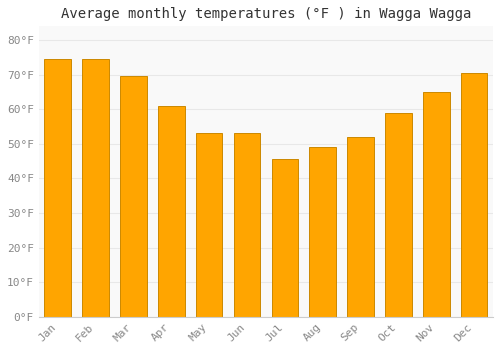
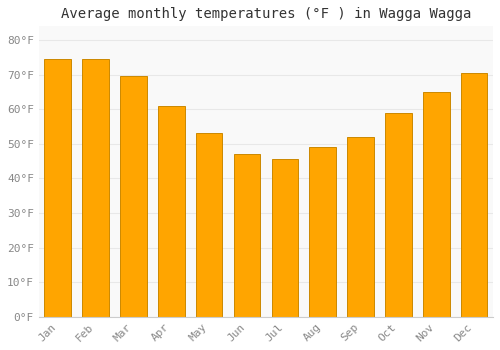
Jun: 53.0°F -> 47.0°F
